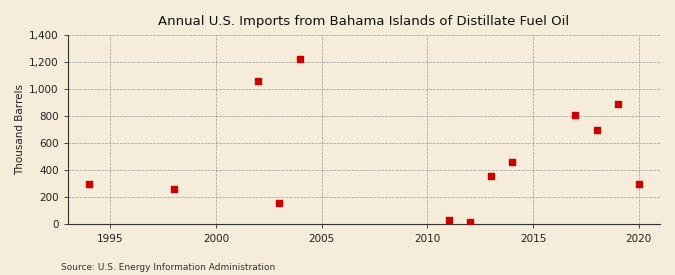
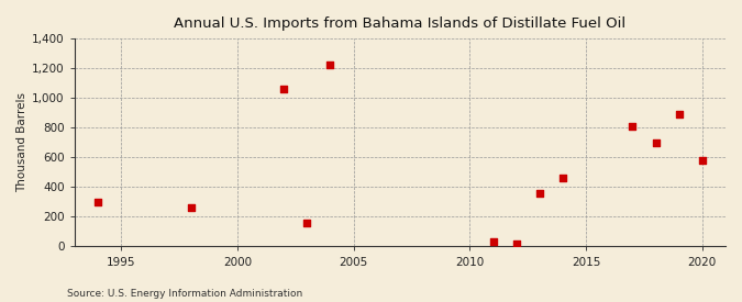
2020: 300 -> 580
